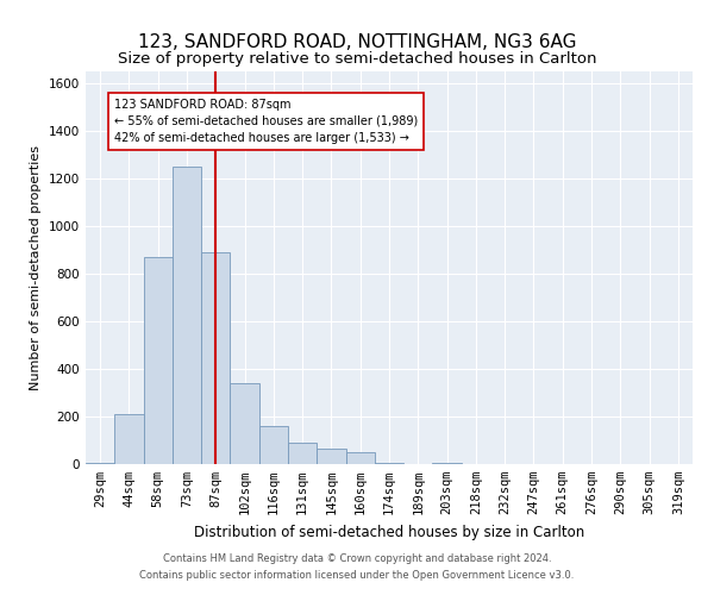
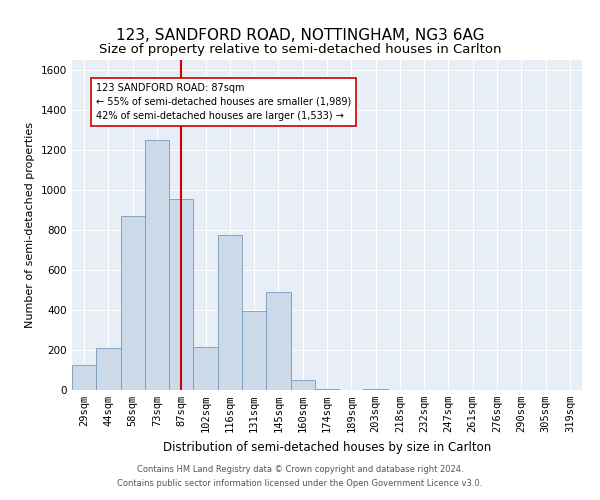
29sqm: 5 -> 125
87sqm: 890 -> 955
102sqm: 340 -> 215
116sqm: 160 -> 775
131sqm: 90 -> 395
145sqm: 65 -> 490
